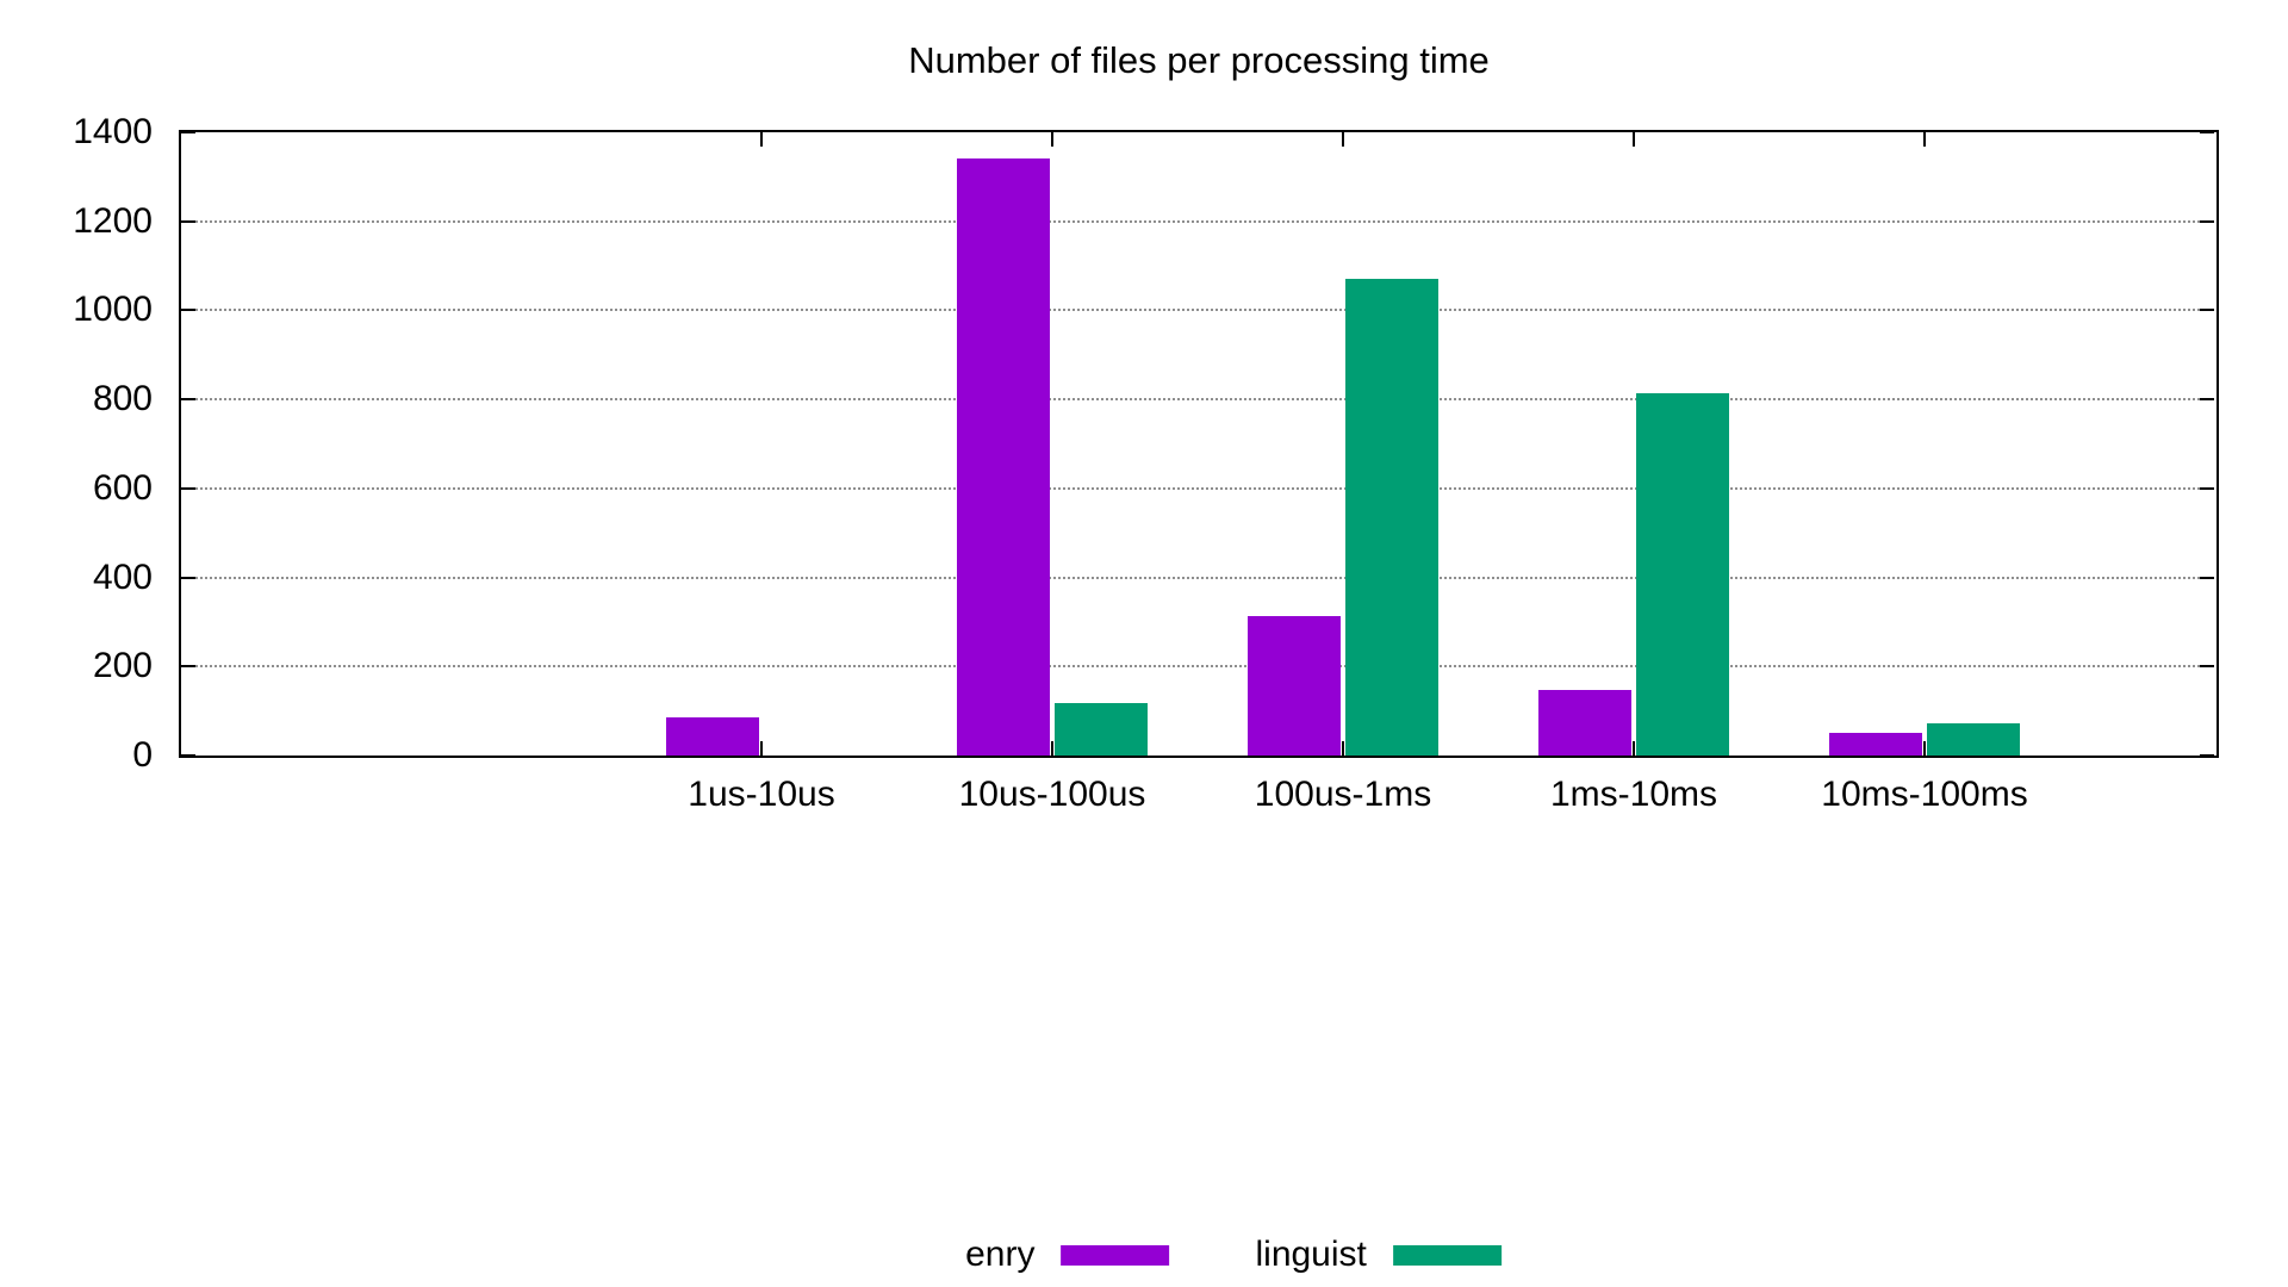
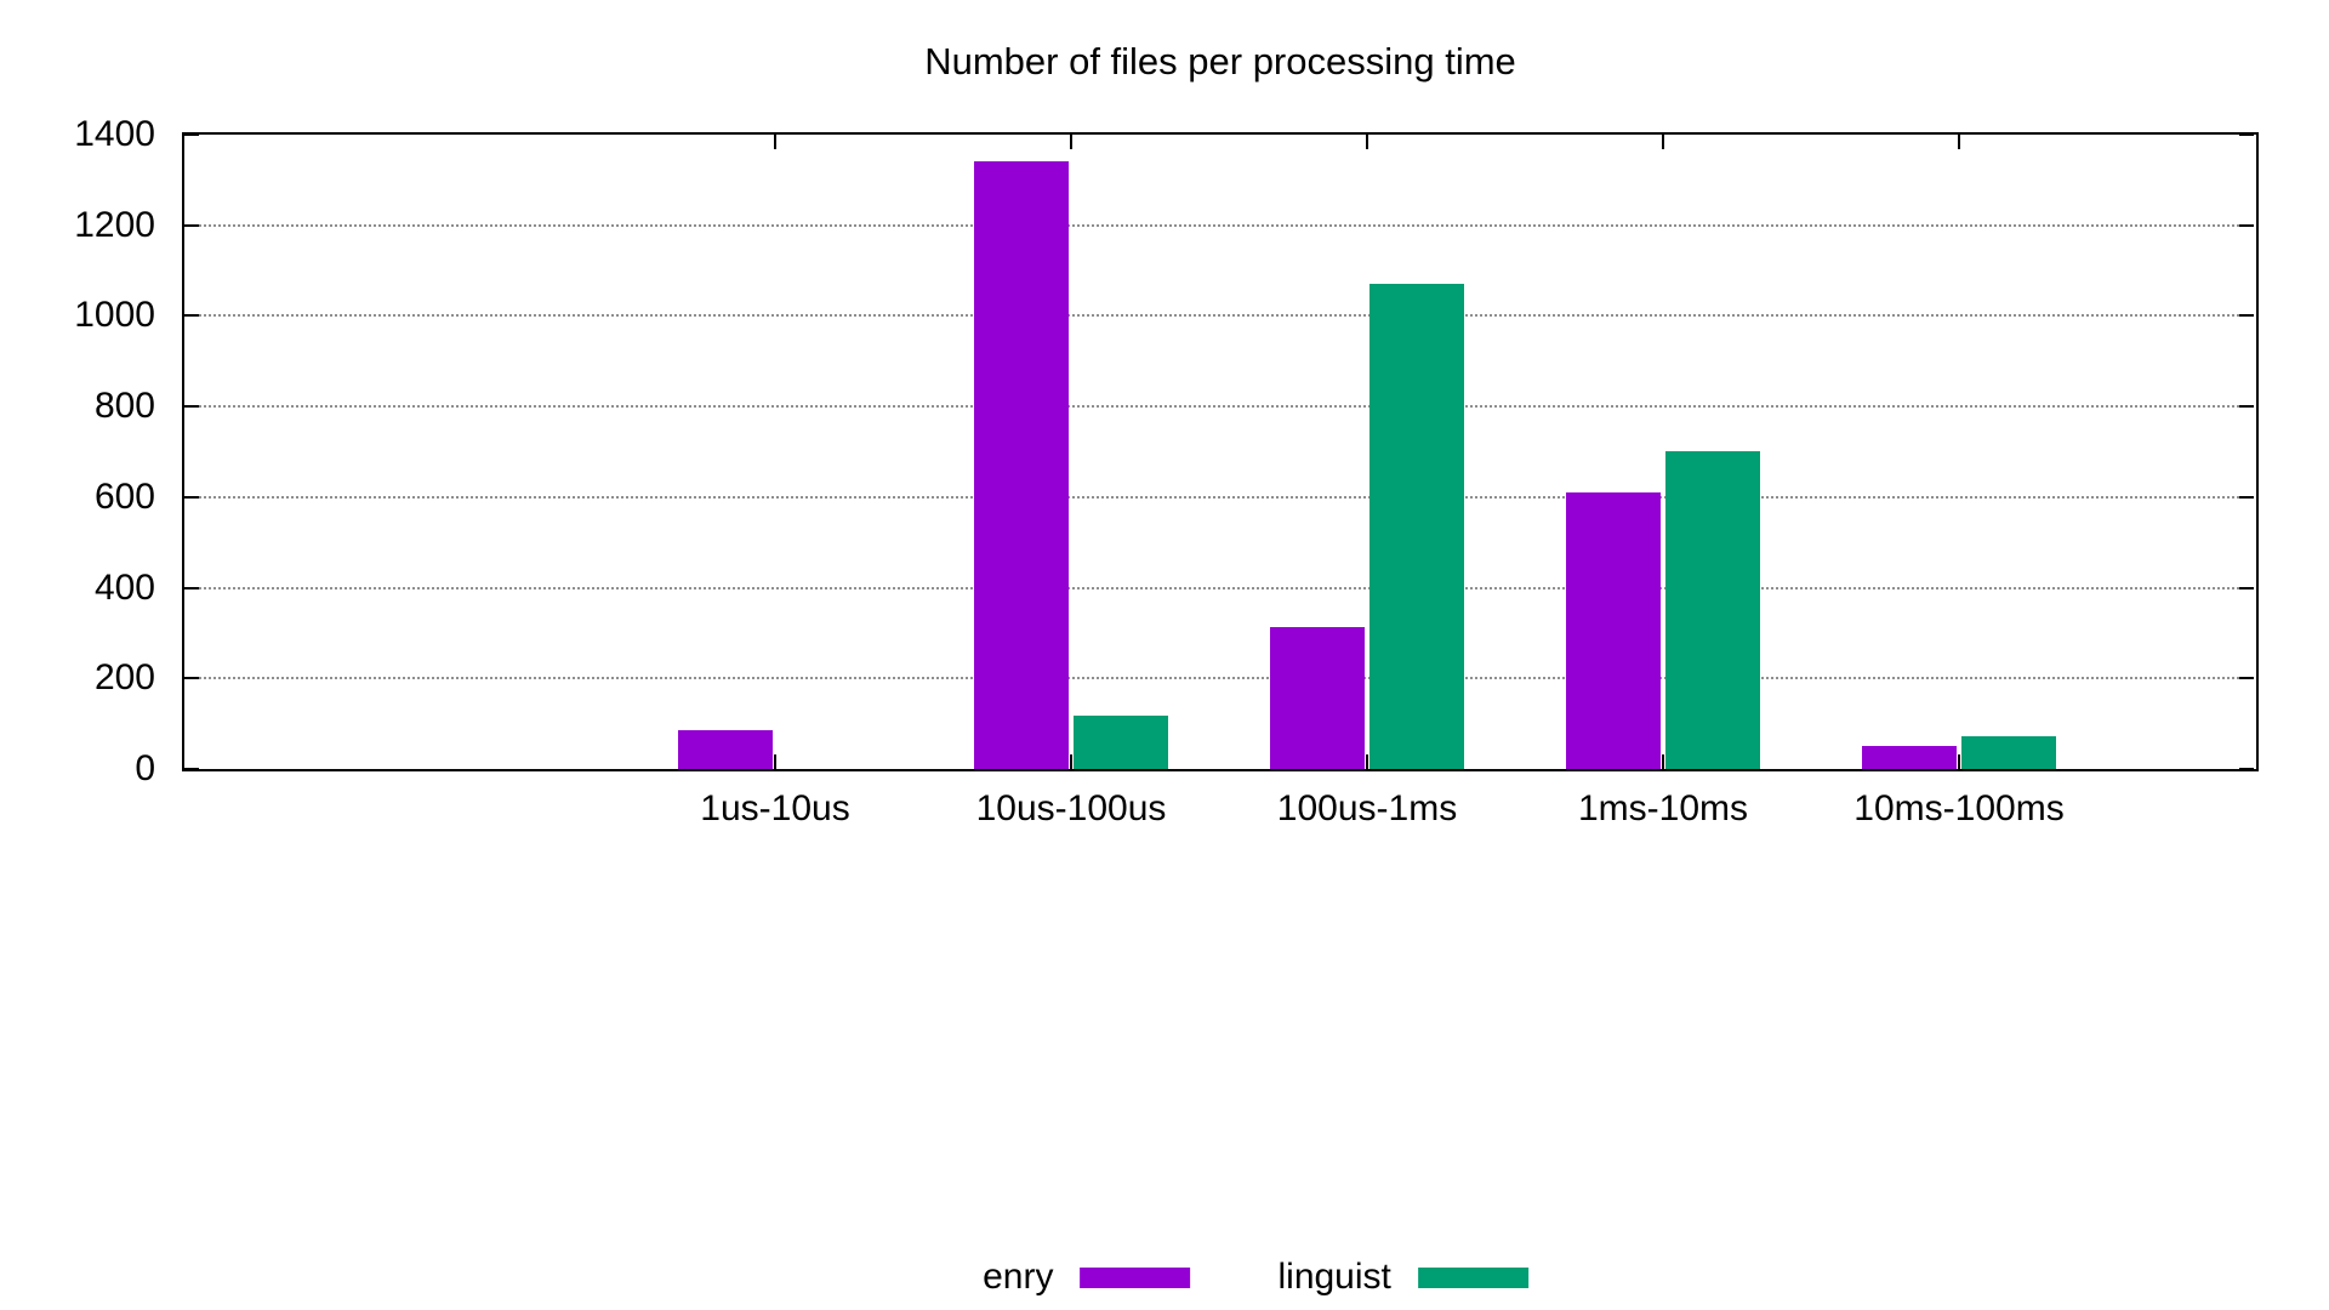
enry/1ms-10ms: 150 -> 610
linguist/1ms-10ms: 820 -> 700
